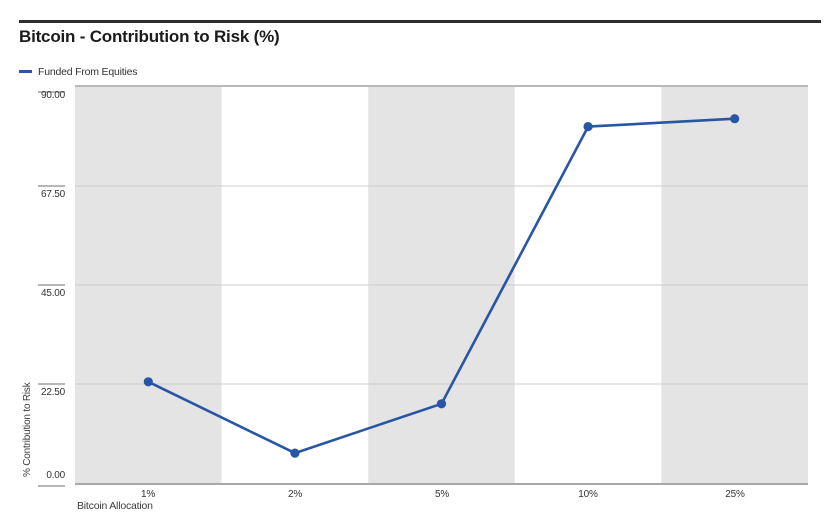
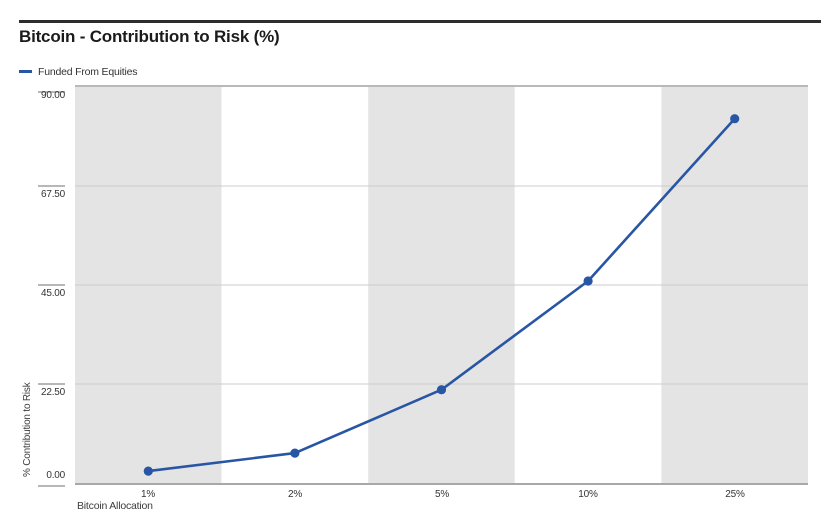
1%: 23 -> 3
5%: 18 -> 21
10%: 81 -> 46
